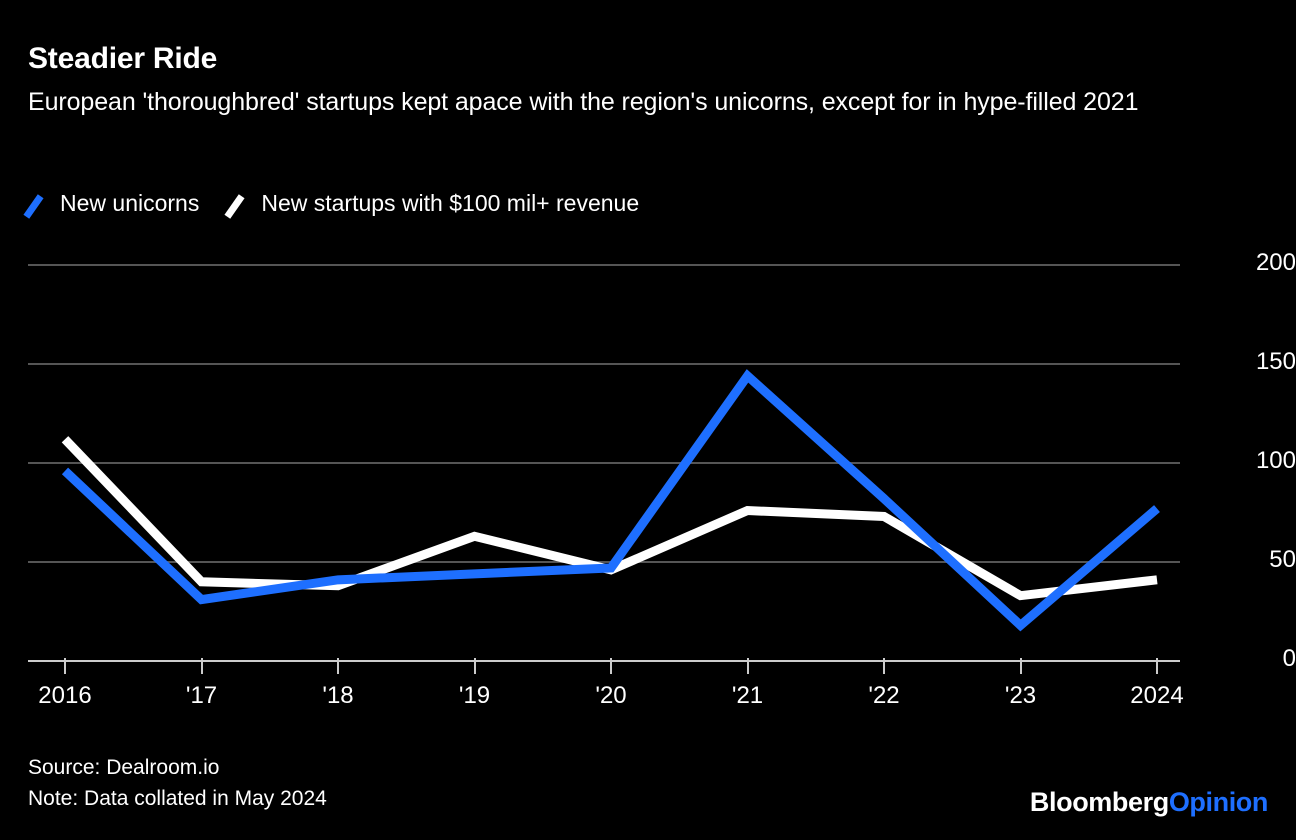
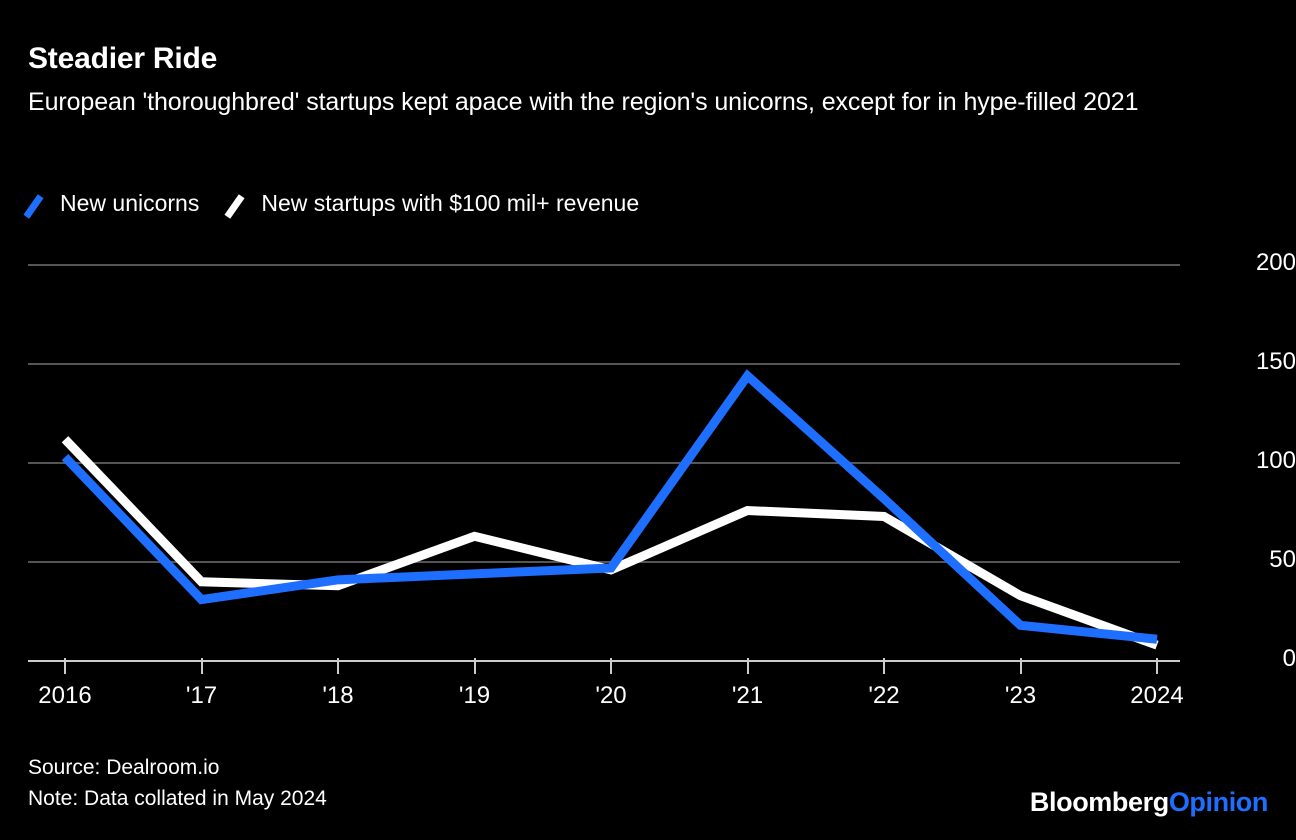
New unicorns/2016: 96 -> 103
New unicorns/2024: 77 -> 11
New startups with $100 mil+ revenue/2024: 41 -> 8
